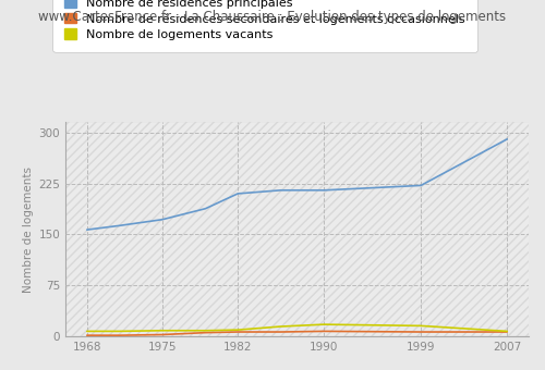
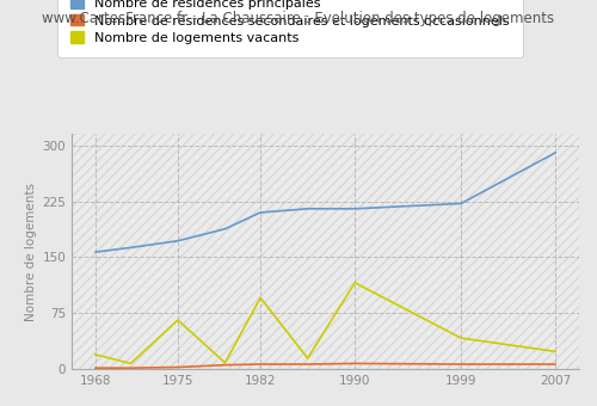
Nombre de logements vacants/1968: 8 -> 20
Nombre de logements vacants/1975: 9 -> 66
Nombre de logements vacants/1982: 10 -> 96
Nombre de logements vacants/1990: 18 -> 116
Nombre de logements vacants/1999: 16 -> 42
Nombre de logements vacants/2007: 8 -> 24
